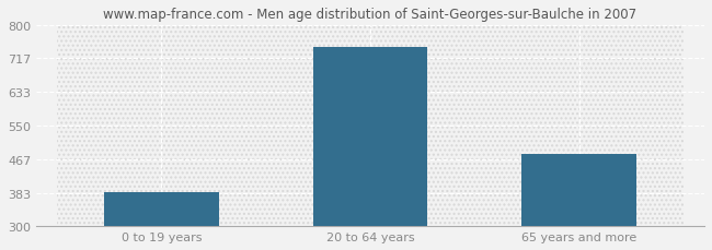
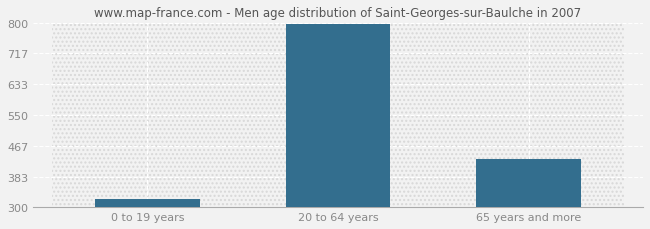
0 to 19 years: 385 -> 322
20 to 64 years: 745 -> 798
65 years and more: 480 -> 430
